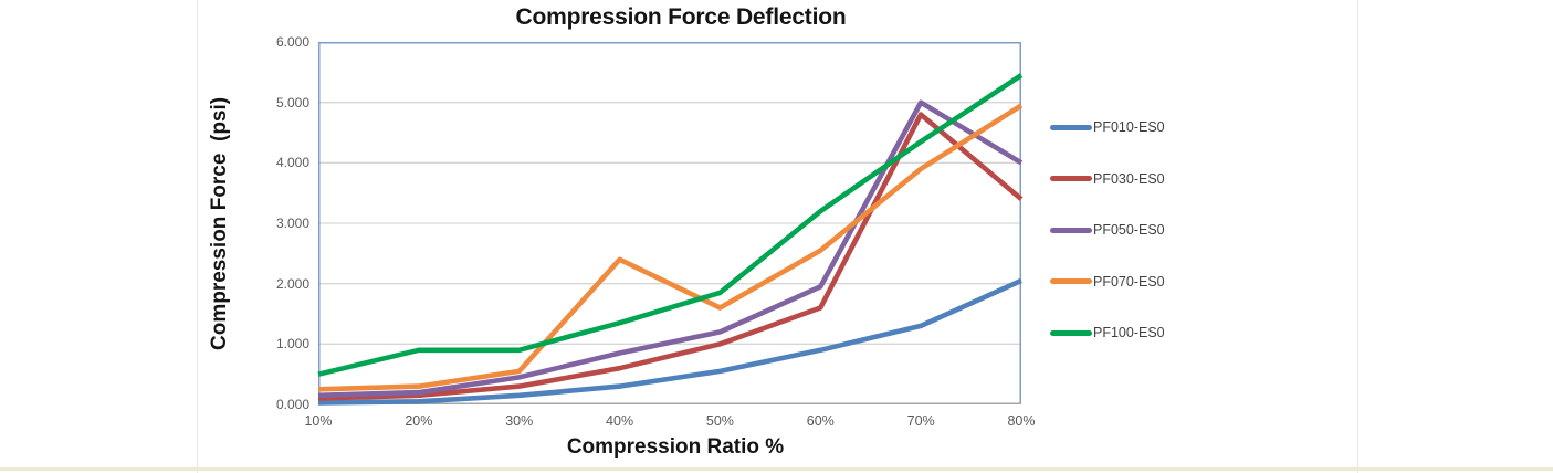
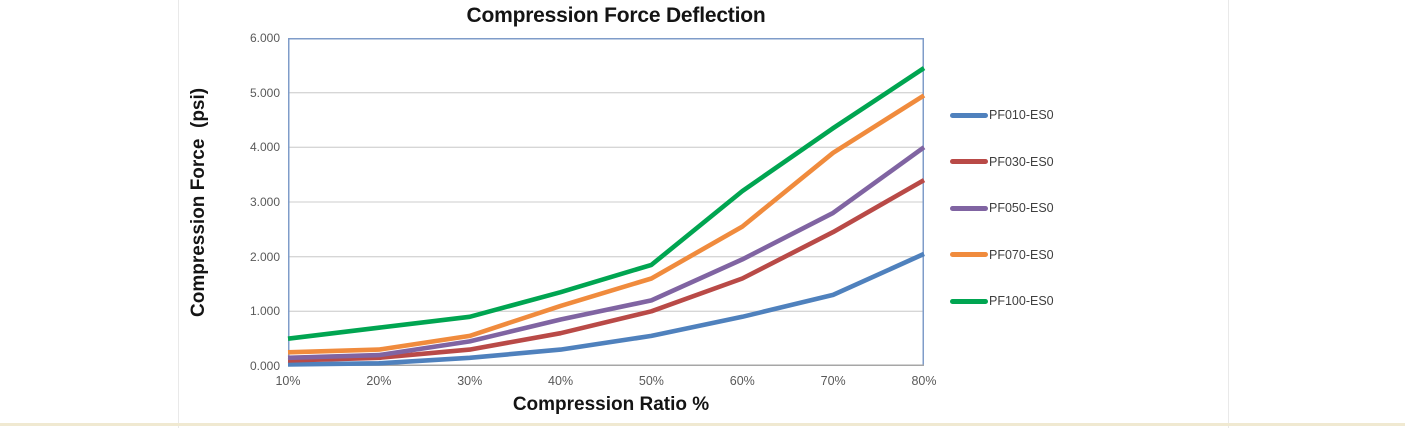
PF100-ES0/20%: 0.9 -> 0.7
PF070-ES0/40%: 2.4 -> 1.1
PF030-ES0/70%: 4.8 -> 2.5
PF050-ES0/70%: 5.0 -> 2.8
